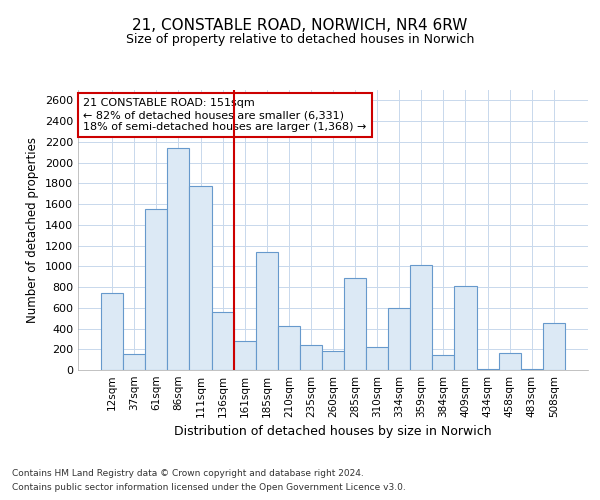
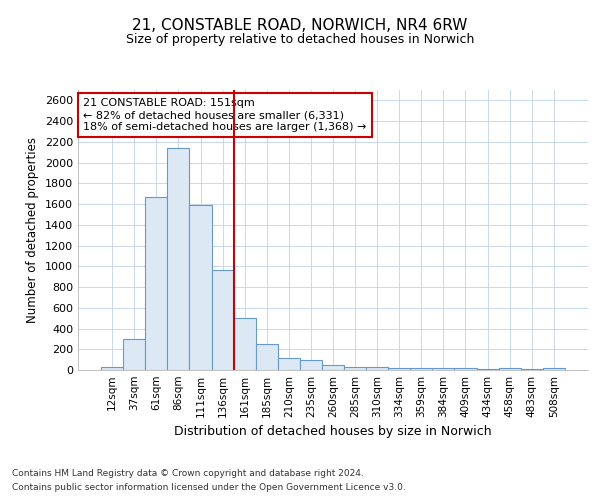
12sqm: 740 -> 20
37sqm: 150 -> 300
61sqm: 1550 -> 1670
111sqm: 1770 -> 1600
136sqm: 560 -> 960
161sqm: 280 -> 500
185sqm: 1140 -> 250
210sqm: 420 -> 120
235sqm: 240 -> 100
260sqm: 180 -> 50
285sqm: 890 -> 30
310sqm: 220 -> 20
334sqm: 600 -> 20
359sqm: 1010 -> 20
384sqm: 140 -> 20
409sqm: 810 -> 20
458sqm: 160 -> 20
508sqm: 450 -> 20
